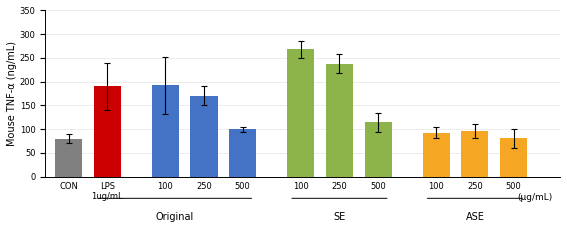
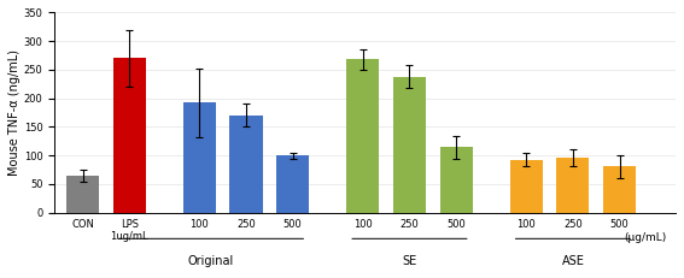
CON: 80 -> 65
LPS 1ug/mL: 190 -> 270
